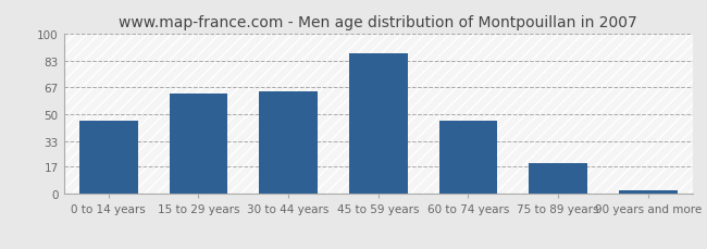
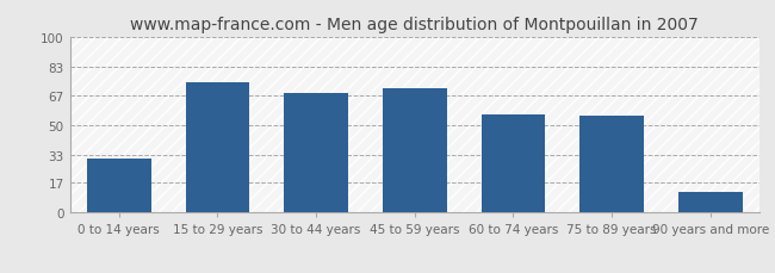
0 to 14 years: 46 -> 31
15 to 29 years: 63 -> 74
30 to 44 years: 64 -> 68
45 to 59 years: 88 -> 71
60 to 74 years: 46 -> 56
75 to 89 years: 19 -> 55
90 years and more: 2 -> 12
